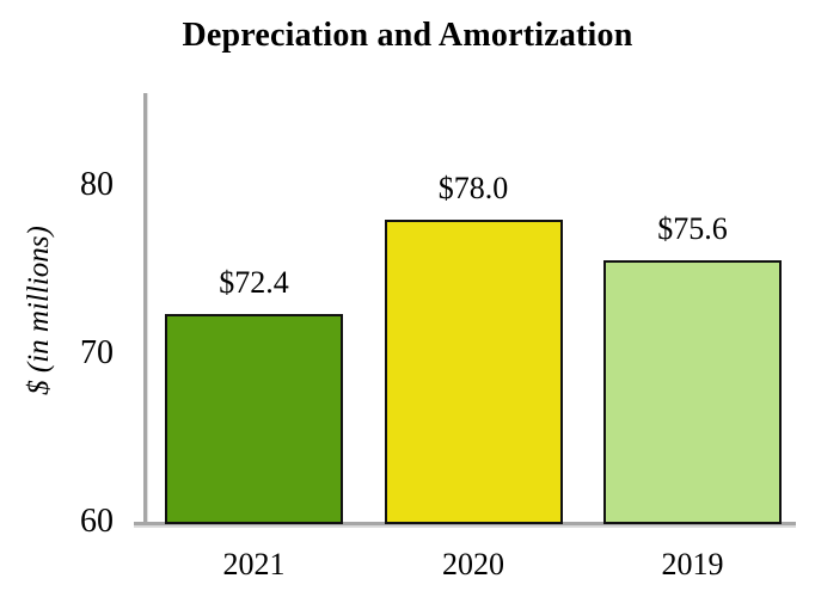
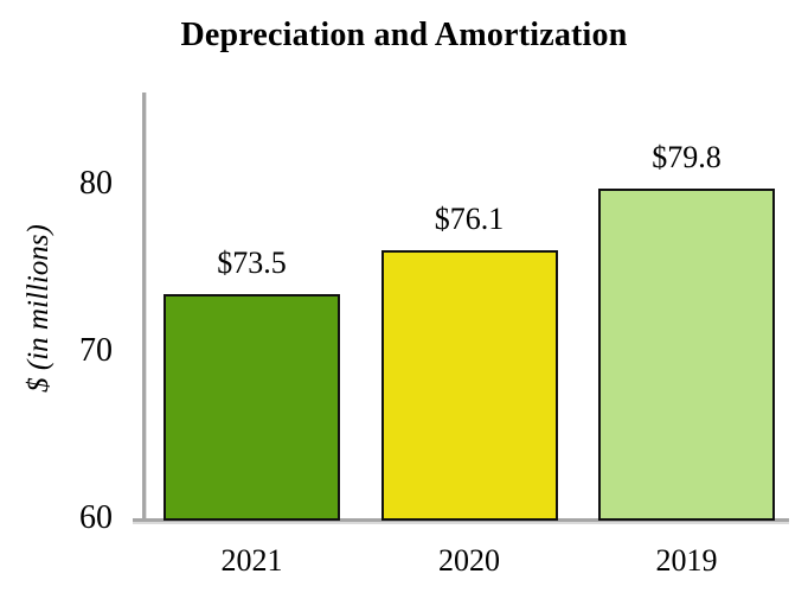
2021: $72.4 -> $73.5
2020: $78.0 -> $76.1
2019: $75.6 -> $79.8
